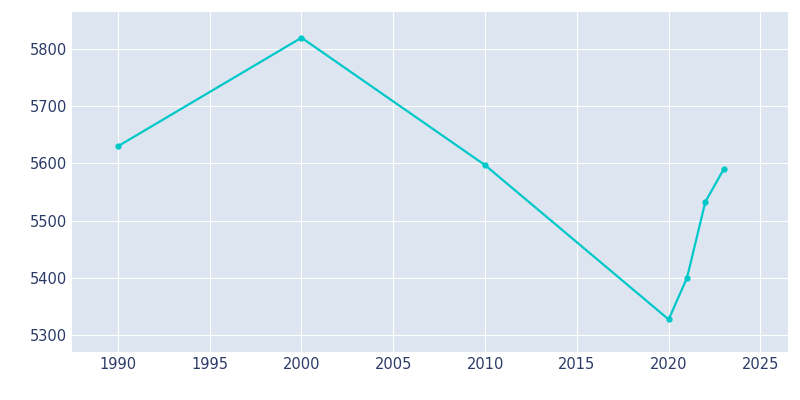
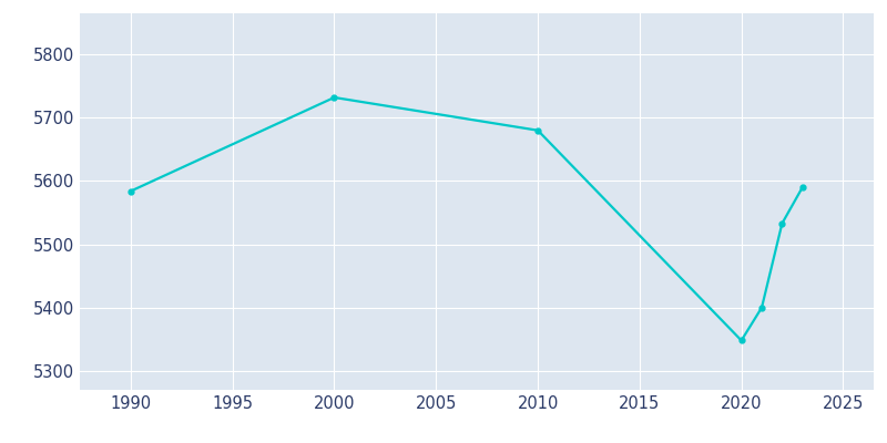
1990: 5630 -> 5584
2000: 5820 -> 5732
2010: 5597 -> 5680
2020: 5327 -> 5348
